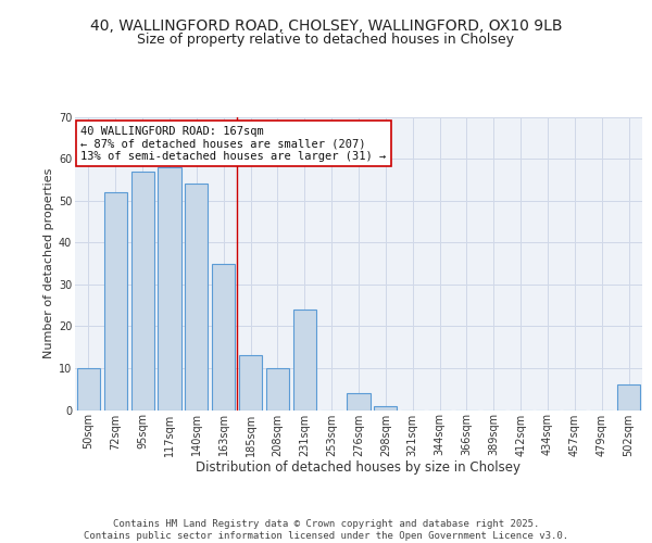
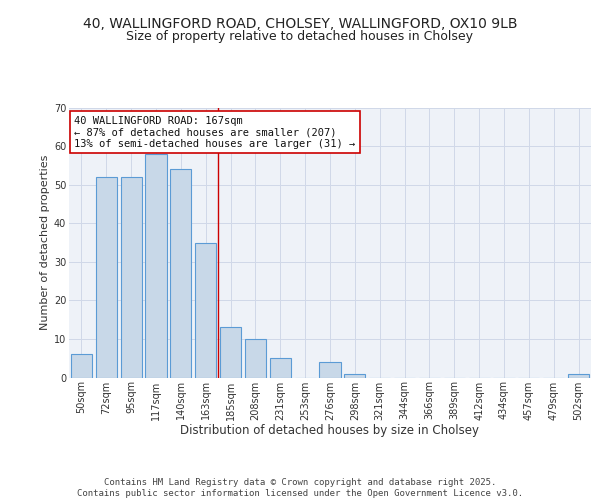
50sqm: 10 -> 6
95sqm: 57 -> 52
231sqm: 24 -> 5
502sqm: 6 -> 1
